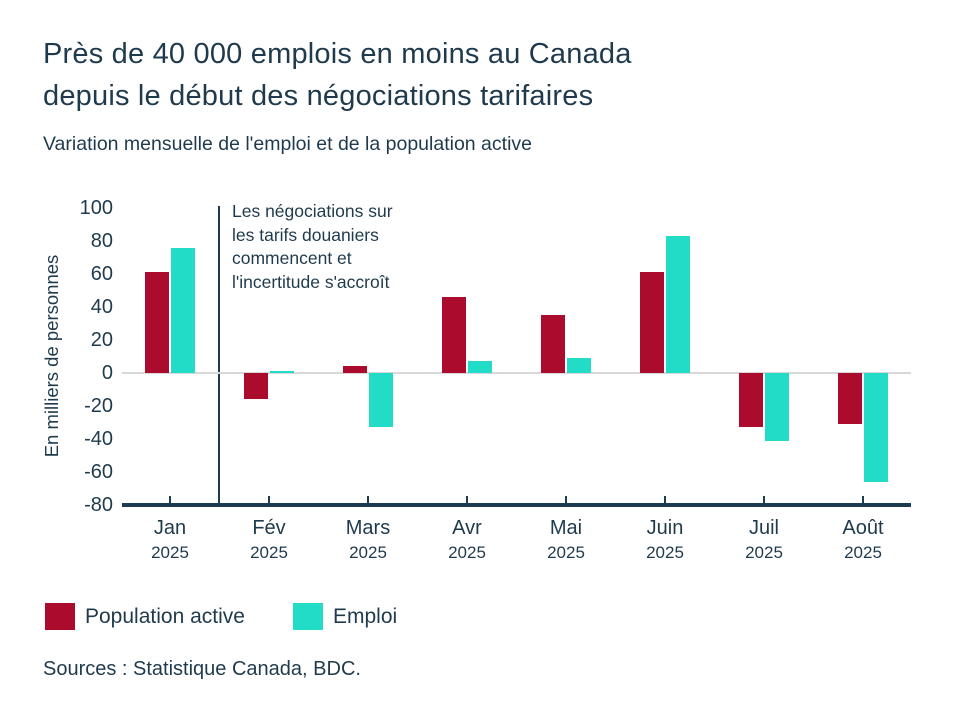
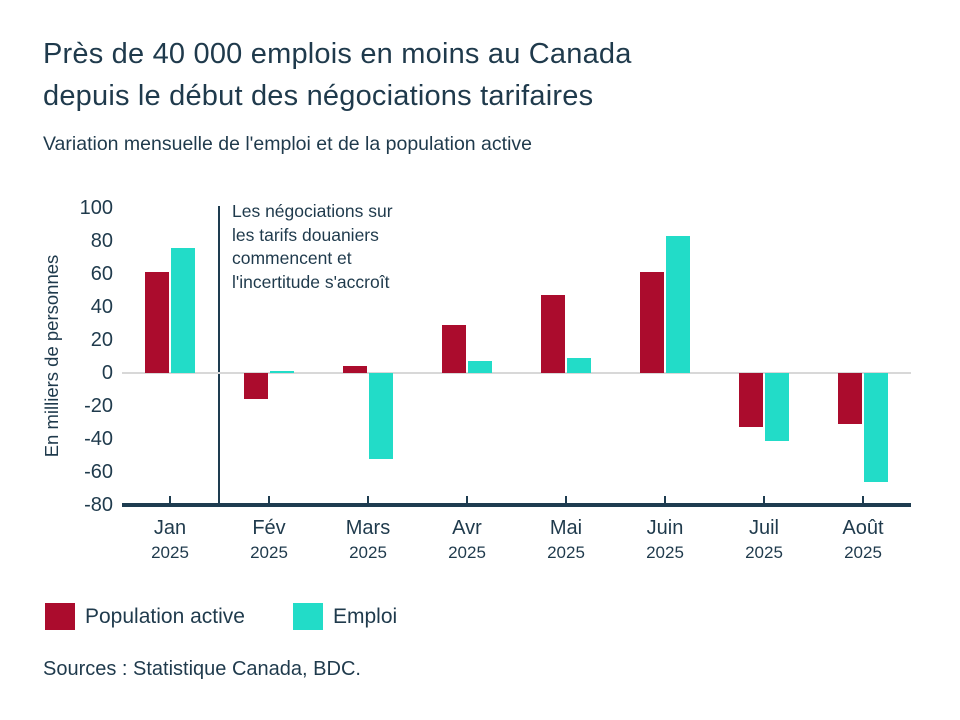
Emploi/Mars: -33 -> -52
Population active/Avr: 46 -> 29
Population active/Mai: 35 -> 47
